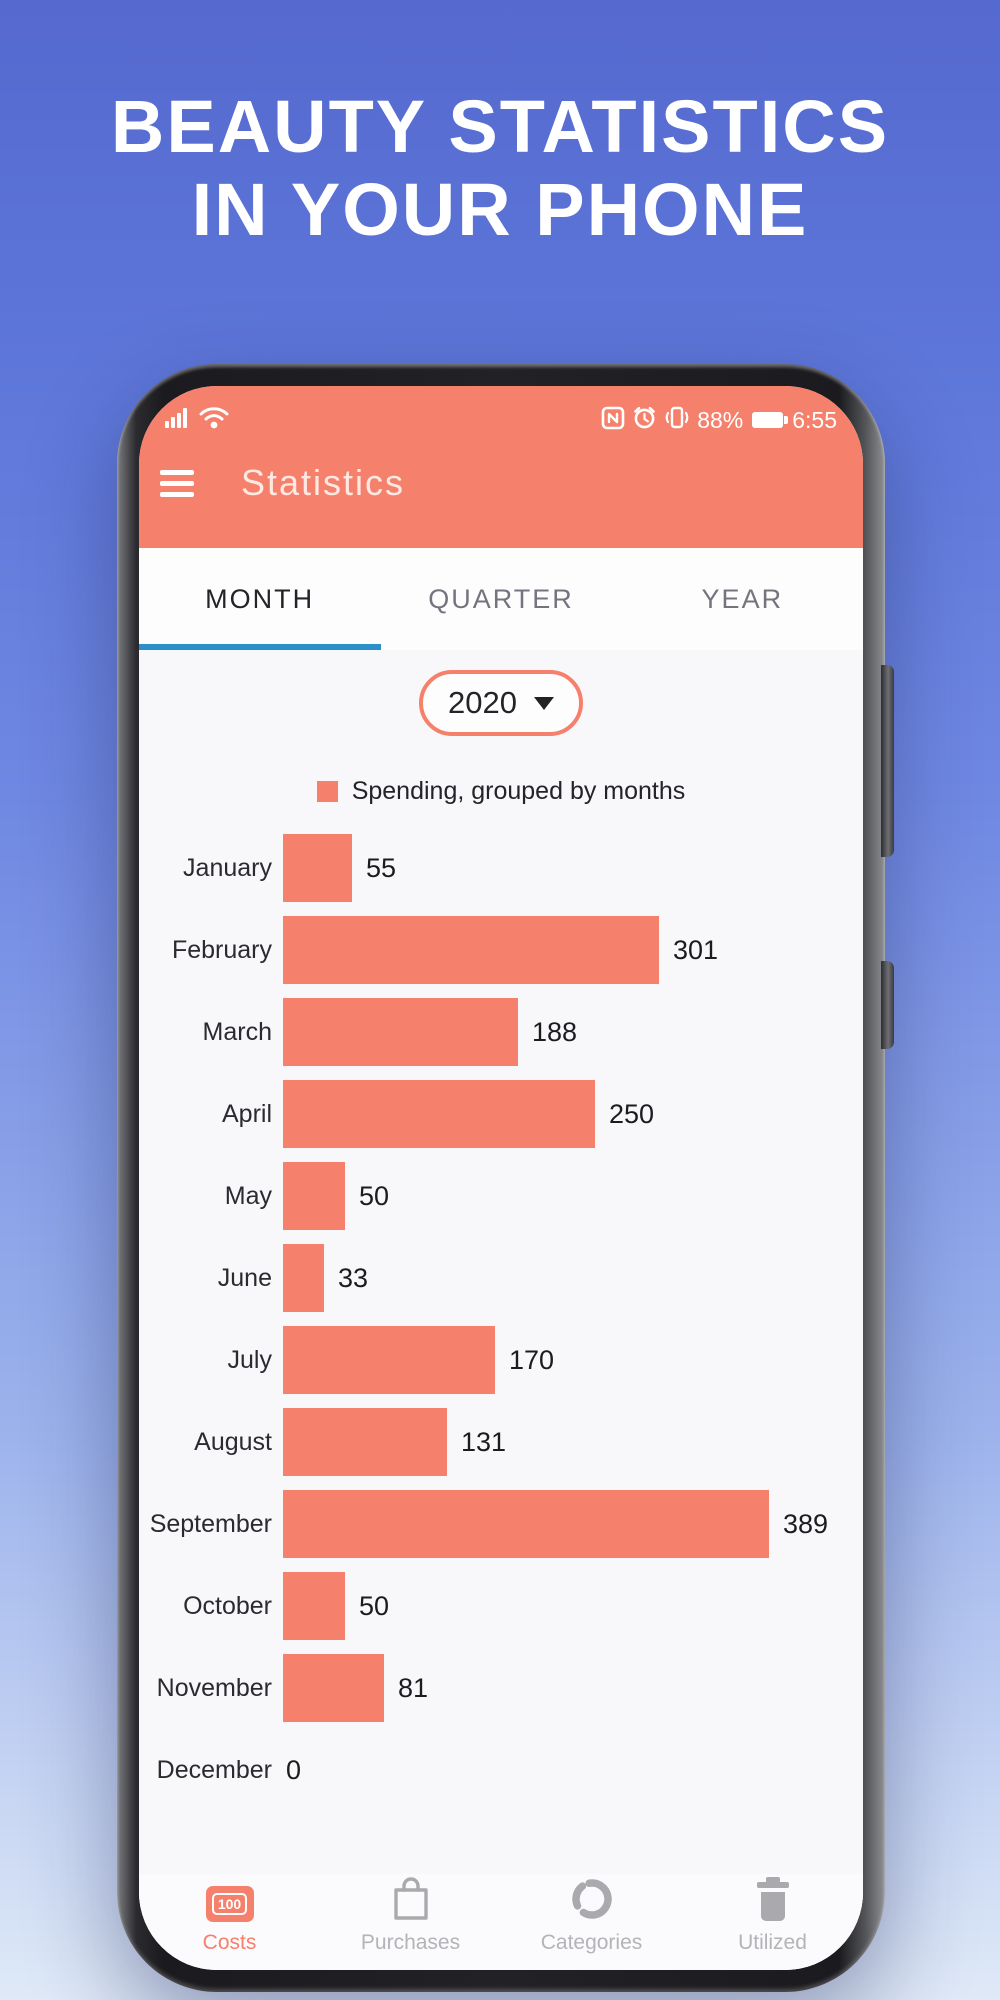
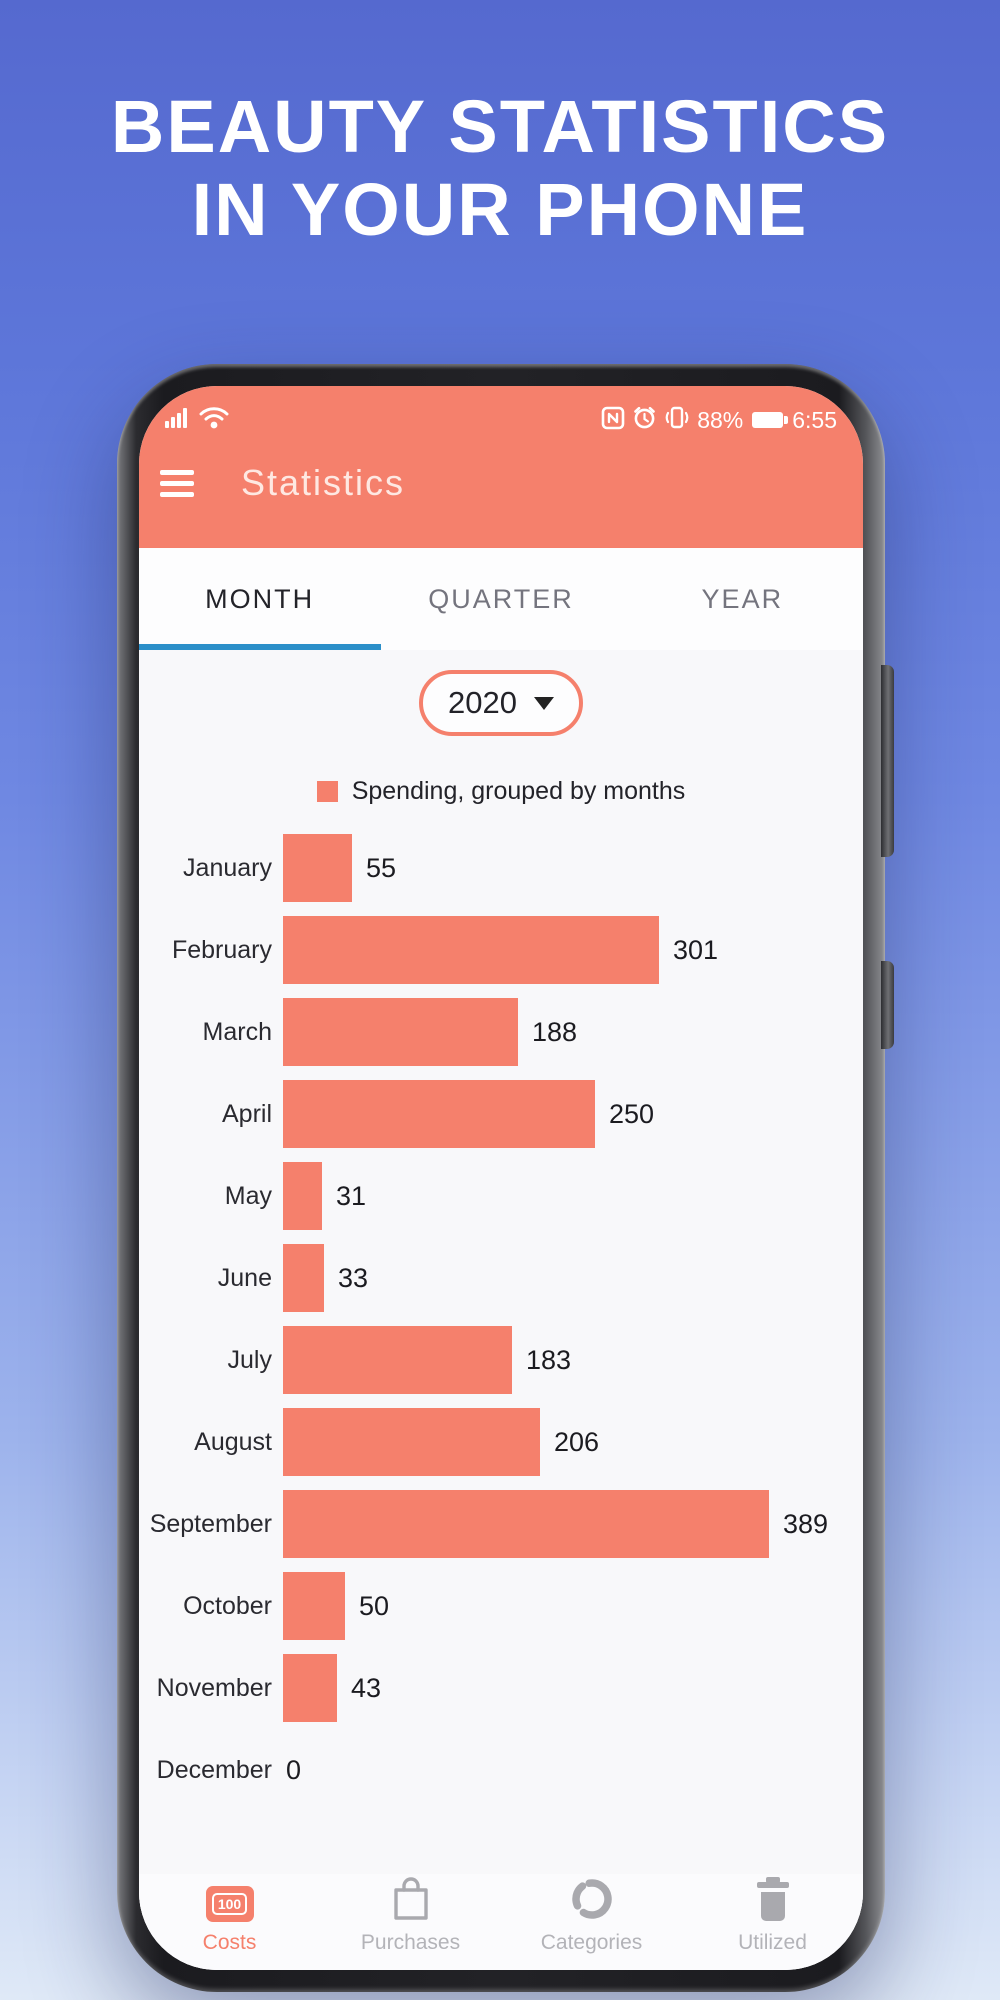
May: 50 -> 31
July: 170 -> 183
August: 131 -> 206
November: 81 -> 43
